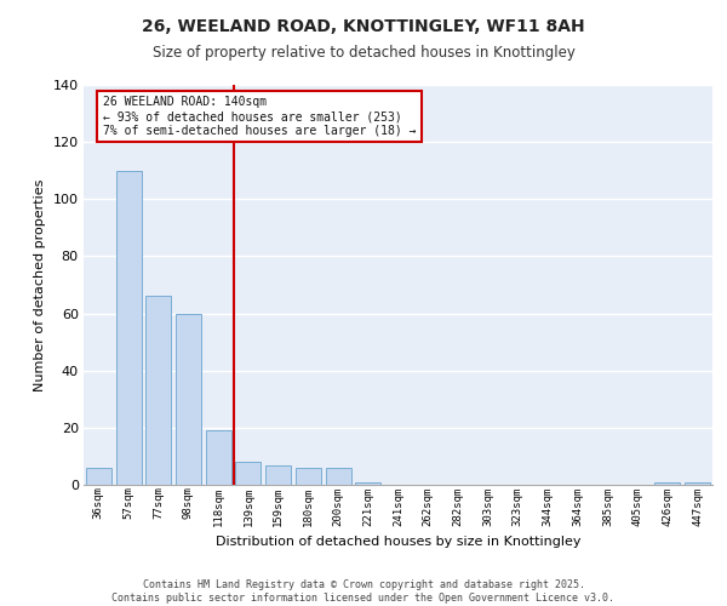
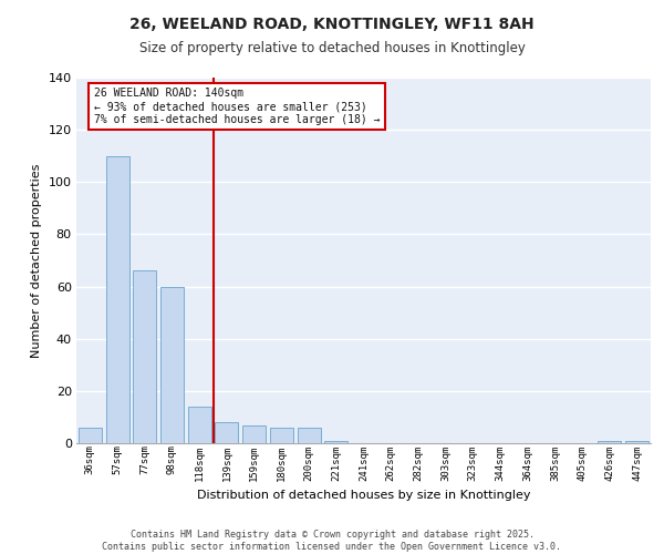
118sqm: 19 -> 14
